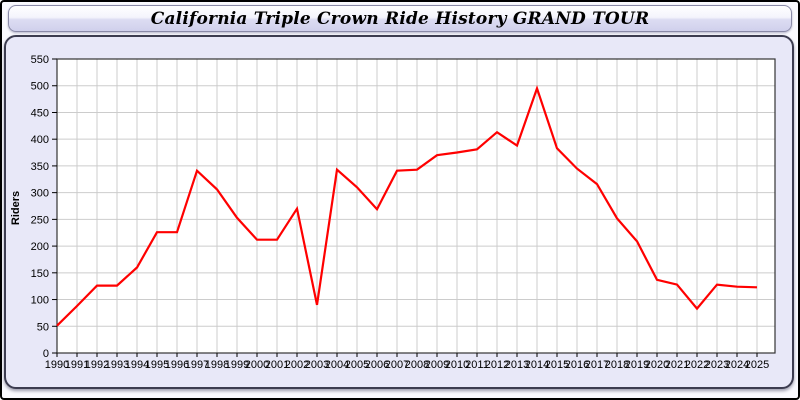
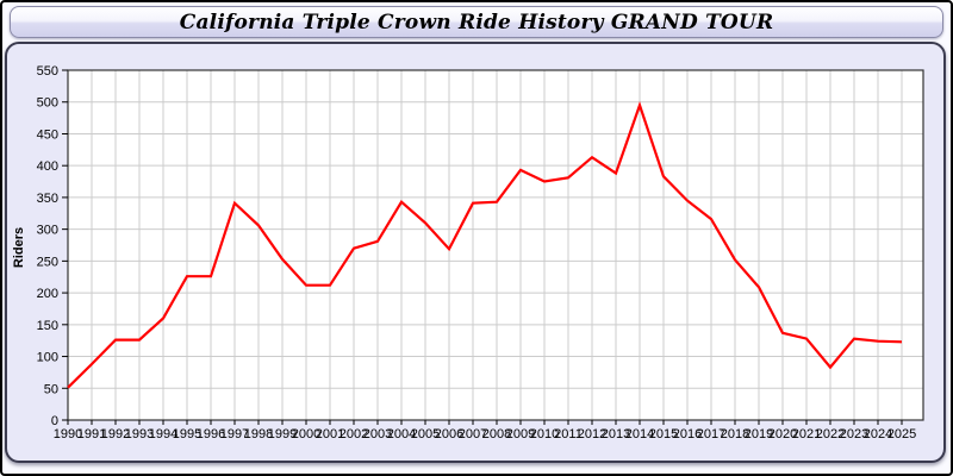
2003: 90 -> 280
2009: 370 -> 390
